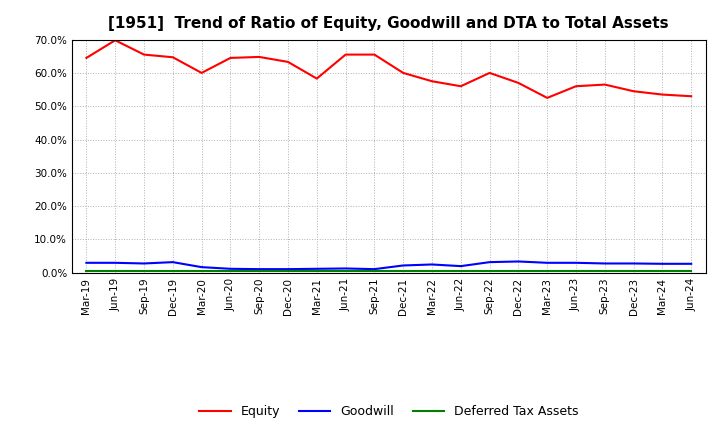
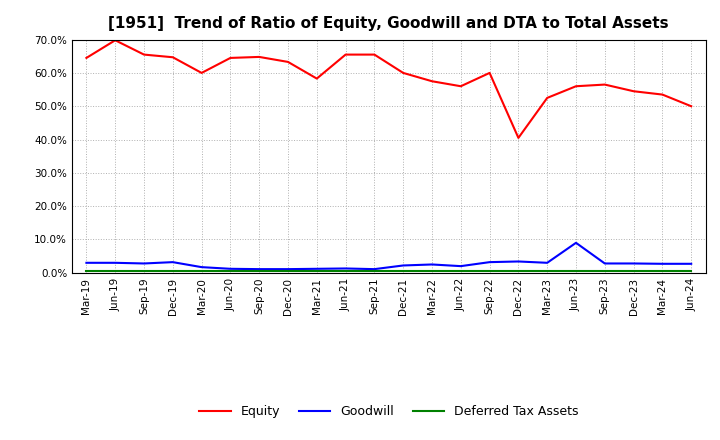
Equity/Dec-22: 57.0% -> 40.5%
Goodwill/Jun-23: 3.0% -> 9.0%
Equity/Jun-24: 53.0% -> 50.0%
